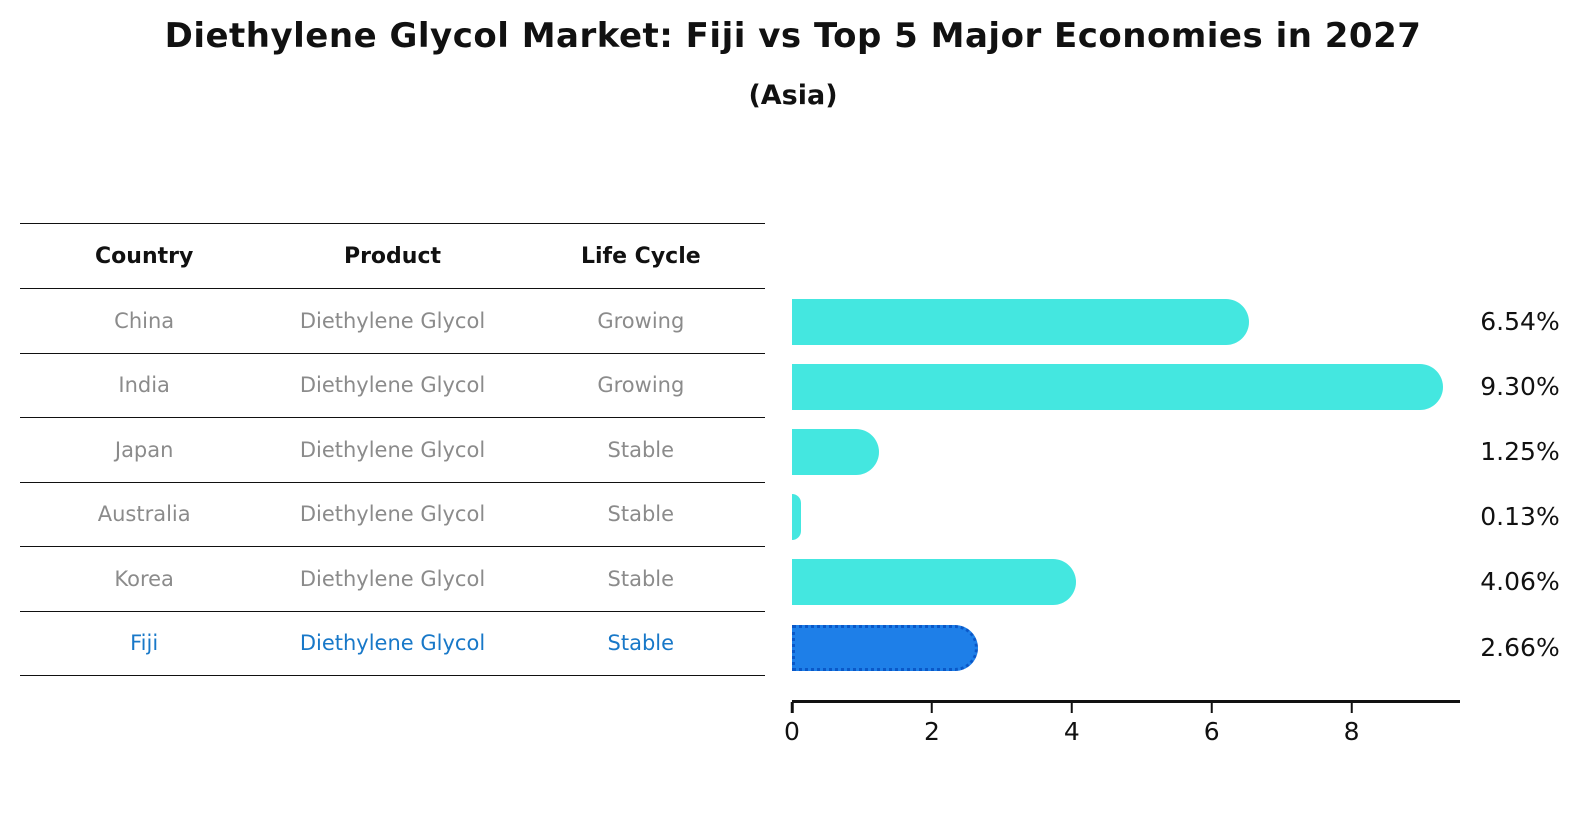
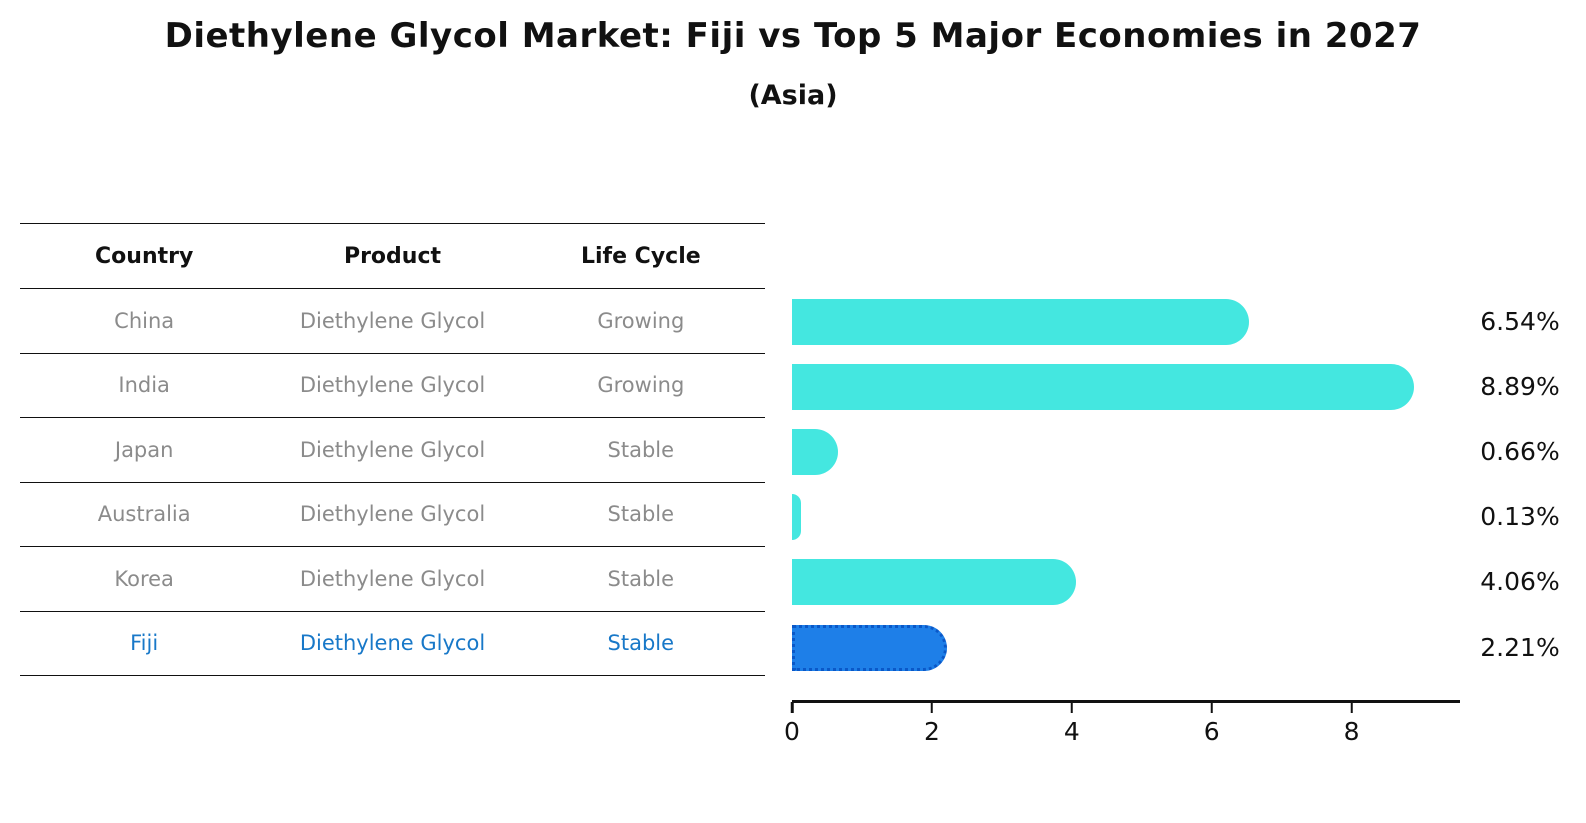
India: 9.30% -> 8.89%
Japan: 1.25% -> 0.66%
Fiji: 2.66% -> 2.21%
